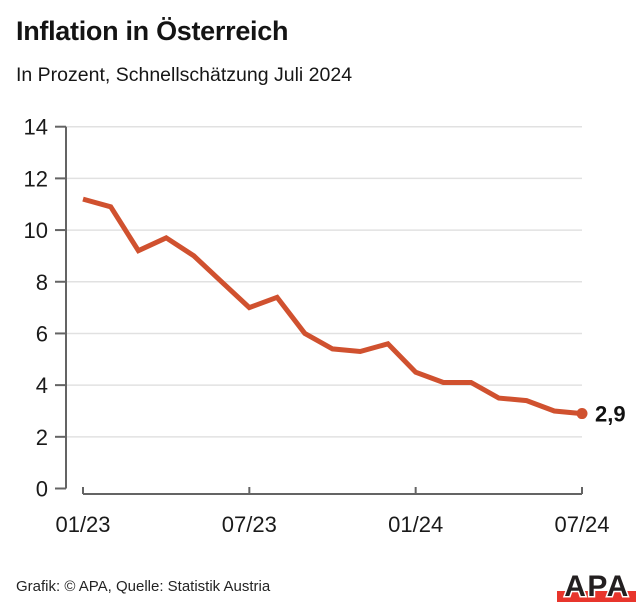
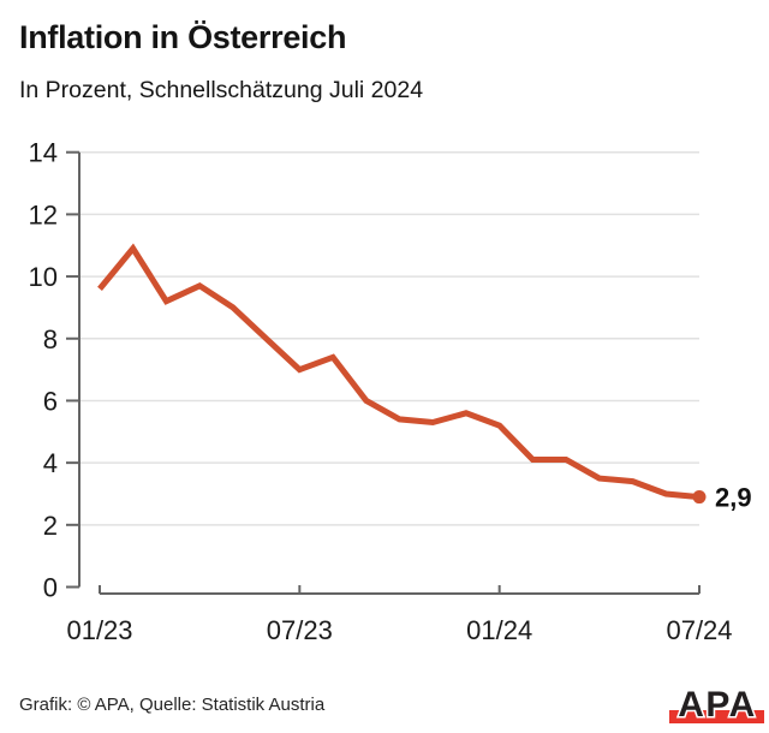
01/23: 11.2 -> 9.6
01/24: 4.5 -> 5.2
